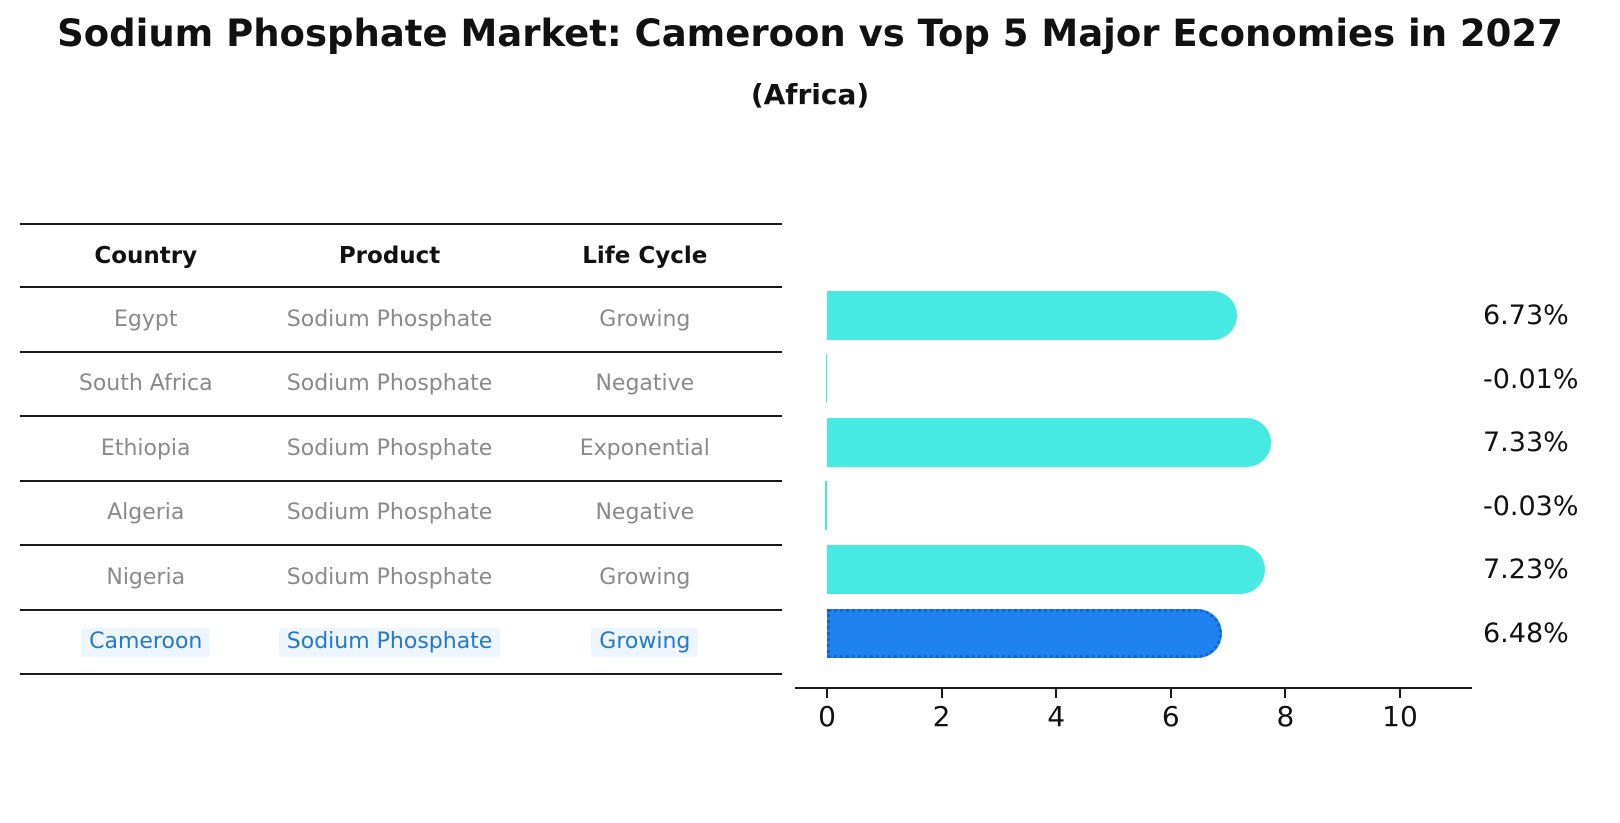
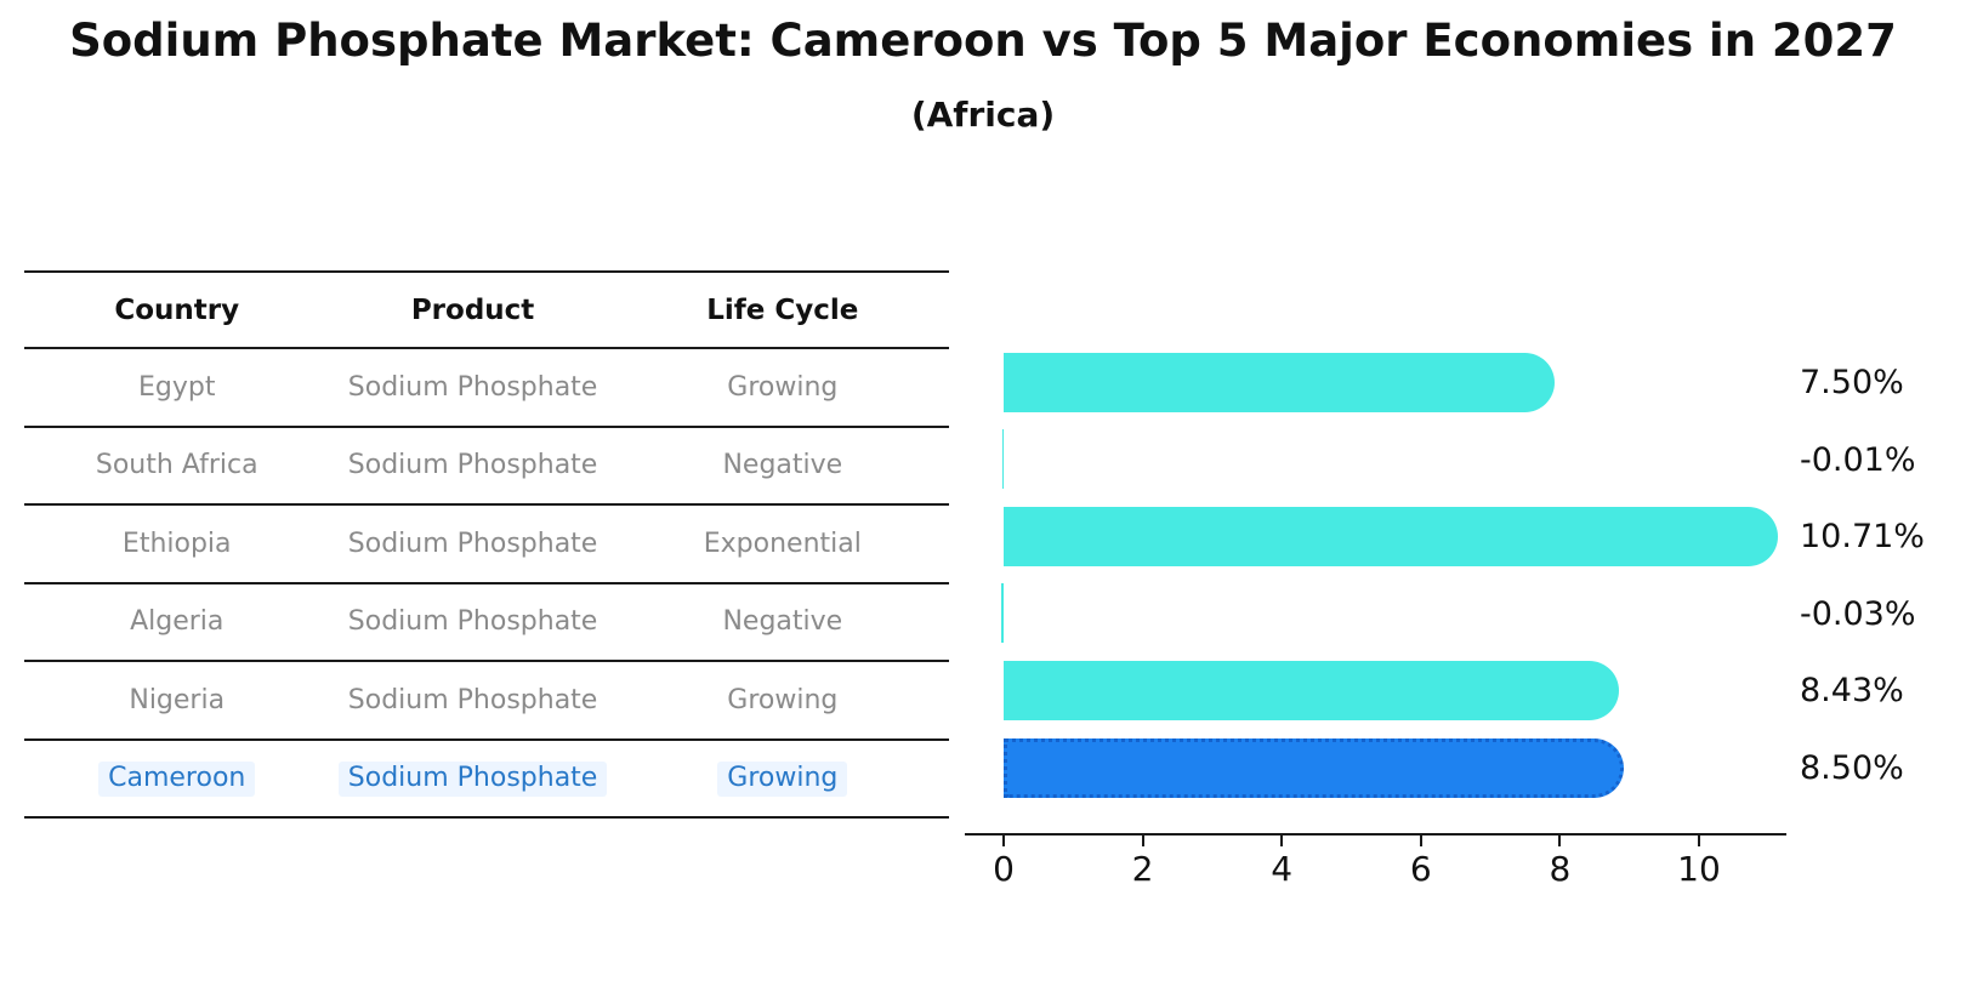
Egypt: 6.73% -> 7.50%
Ethiopia: 7.33% -> 10.71%
Nigeria: 7.23% -> 8.43%
Cameroon: 6.48% -> 8.50%
